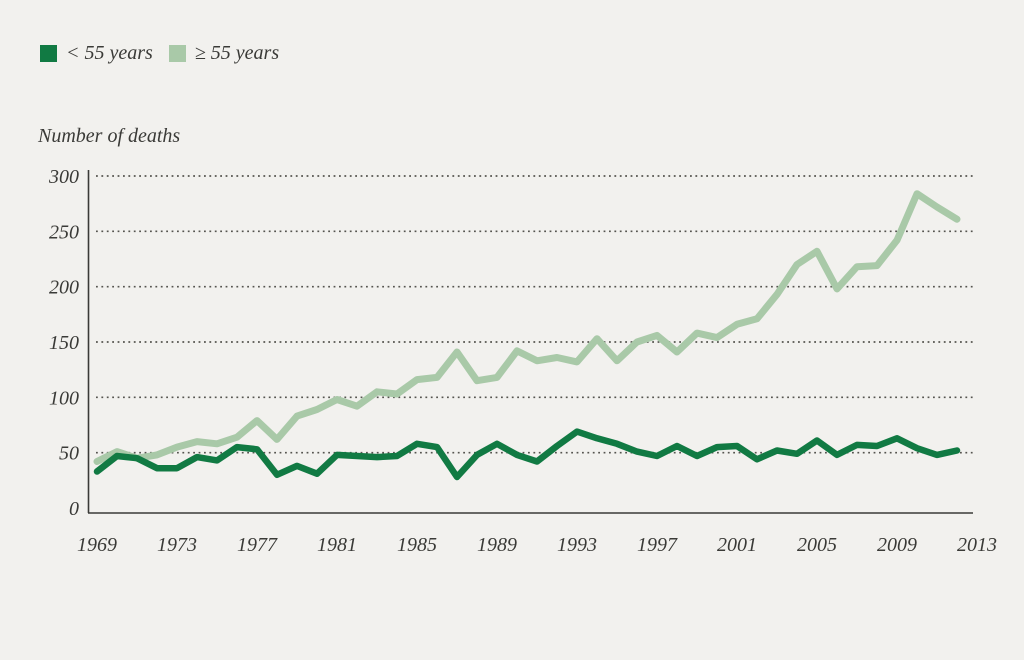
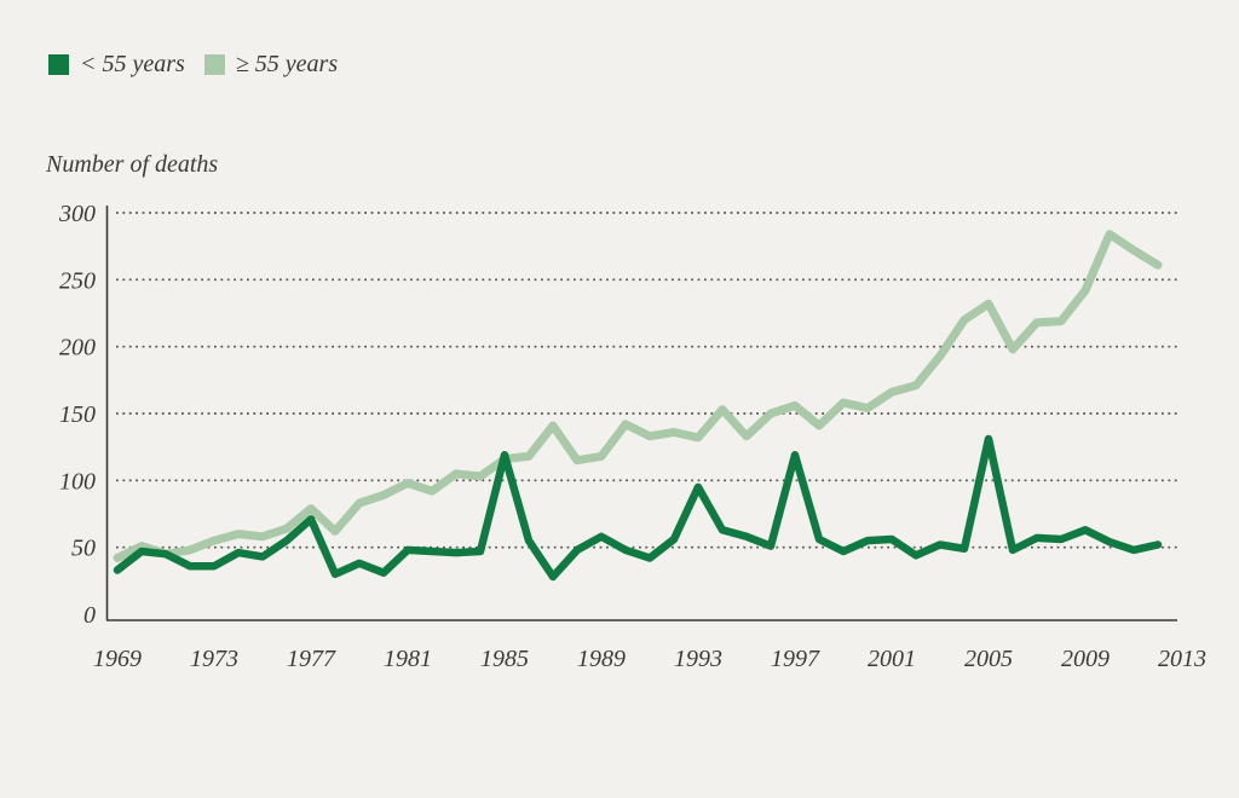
< 55 years/1977: 53 -> 71
< 55 years/1985: 58 -> 119
< 55 years/1993: 69 -> 95
< 55 years/1997: 47 -> 119
< 55 years/2005: 61 -> 131
